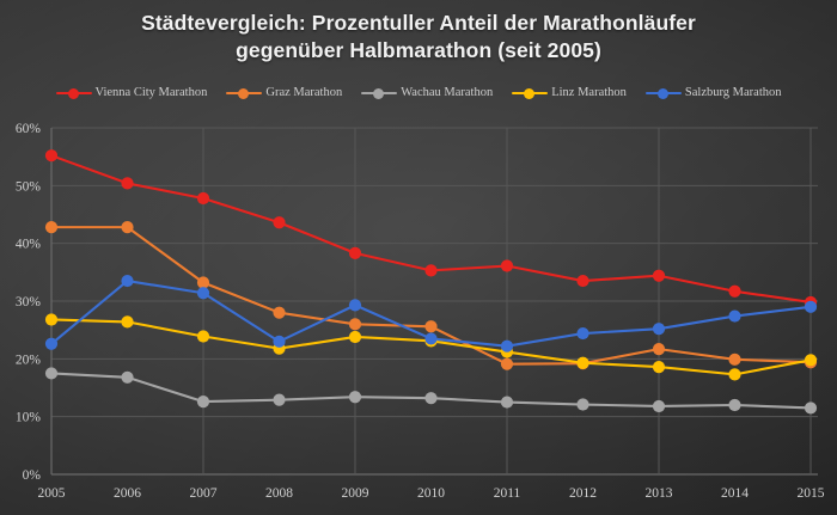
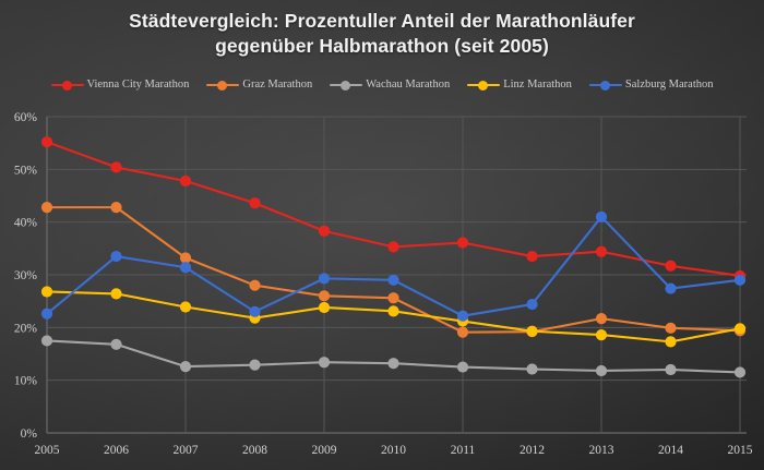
Salzburg Marathon/2010: 24% -> 29%
Salzburg Marathon/2013: 25% -> 41%
